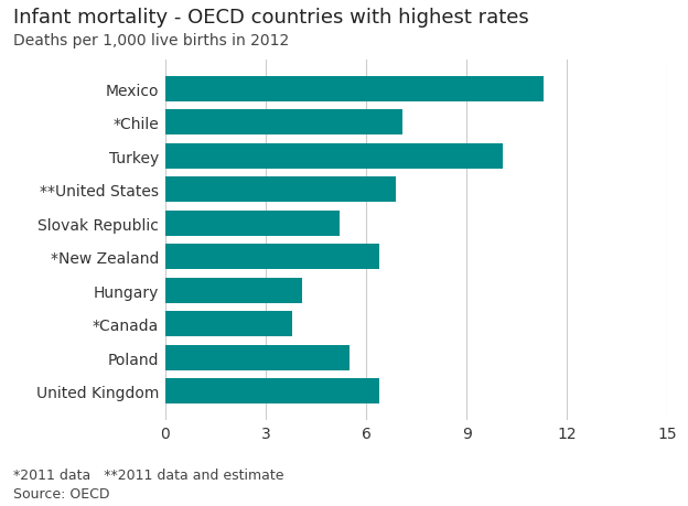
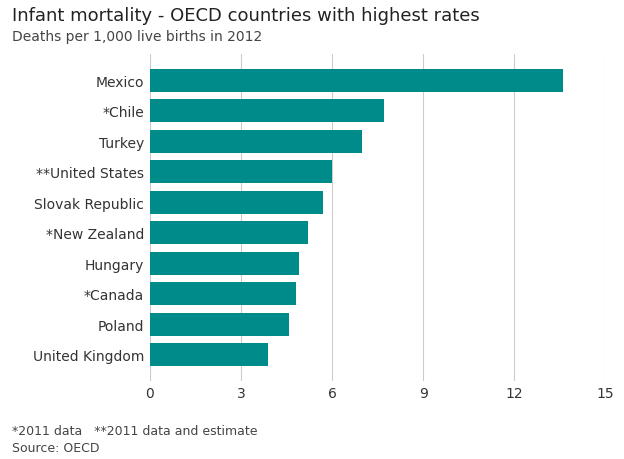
Mexico: 11.3 -> 13.6
*Chile: 7.1 -> 7.7
Turkey: 10.1 -> 7.0
**United States: 6.9 -> 6.0
Slovak Republic: 5.2 -> 5.7
*New Zealand: 6.4 -> 5.2
Hungary: 4.1 -> 4.9
*Canada: 3.8 -> 4.8
Poland: 5.5 -> 4.6
United Kingdom: 6.4 -> 3.9
